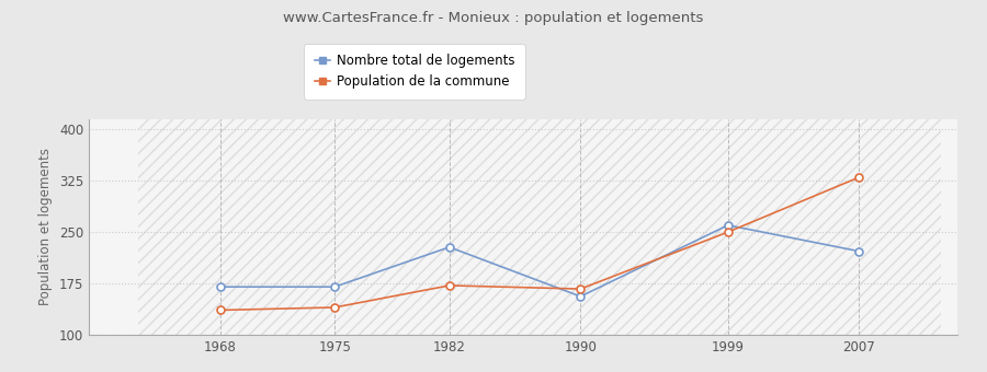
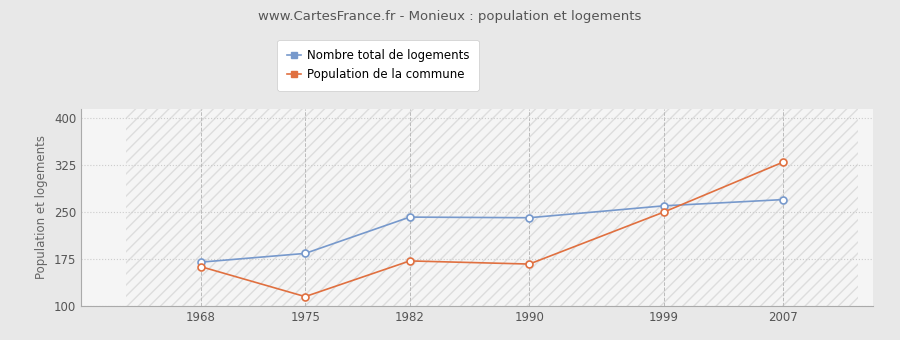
Population de la commune/1968: 136 -> 163
Nombre total de logements/1975: 170 -> 184
Population de la commune/1975: 140 -> 115
Nombre total de logements/1982: 228 -> 242
Nombre total de logements/1990: 156 -> 241
Nombre total de logements/2007: 222 -> 270
